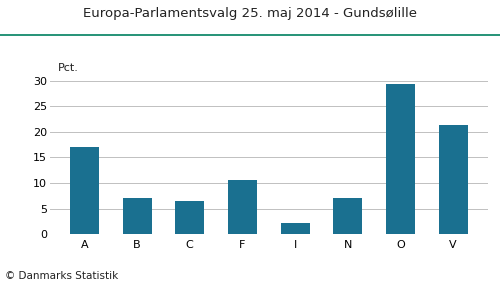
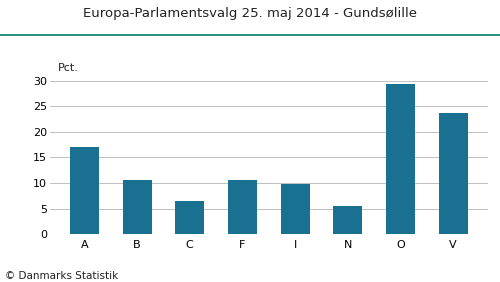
B: 7.1 -> 10.6
I: 2.2 -> 9.8
N: 7.0 -> 5.4
V: 21.3 -> 23.6
